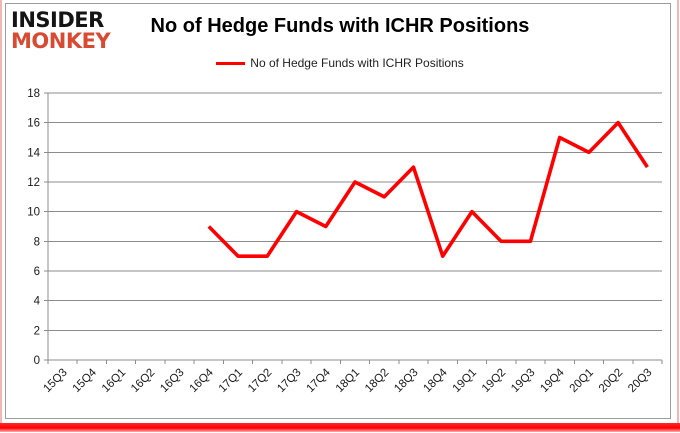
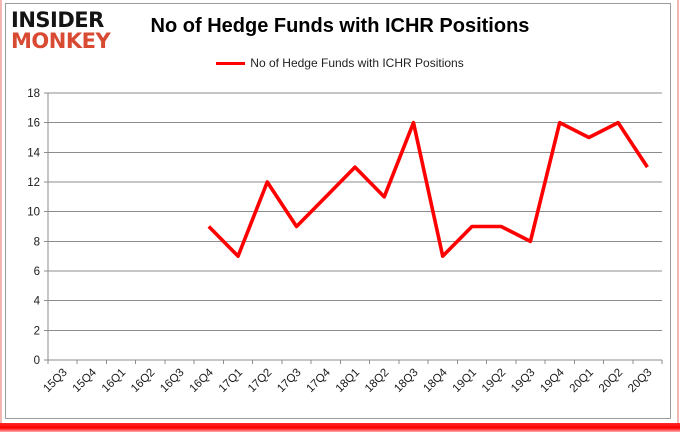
17Q2: 7 -> 12
17Q3: 10 -> 9
17Q4: 9 -> 11
18Q1: 12 -> 13
18Q3: 13 -> 16
19Q1: 10 -> 9
19Q2: 8 -> 9
19Q4: 15 -> 16
20Q1: 14 -> 15
